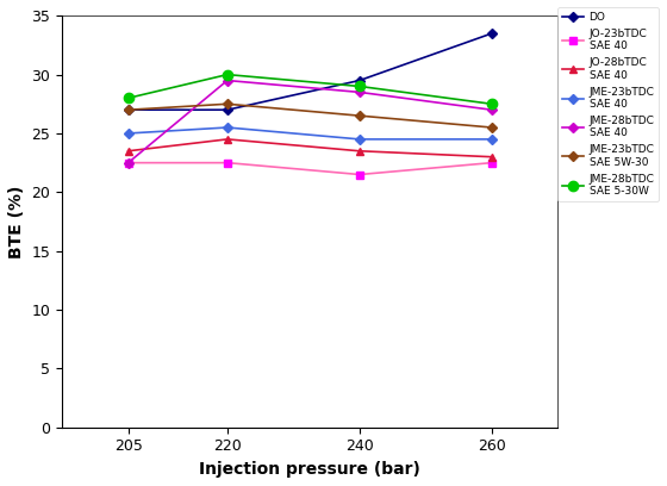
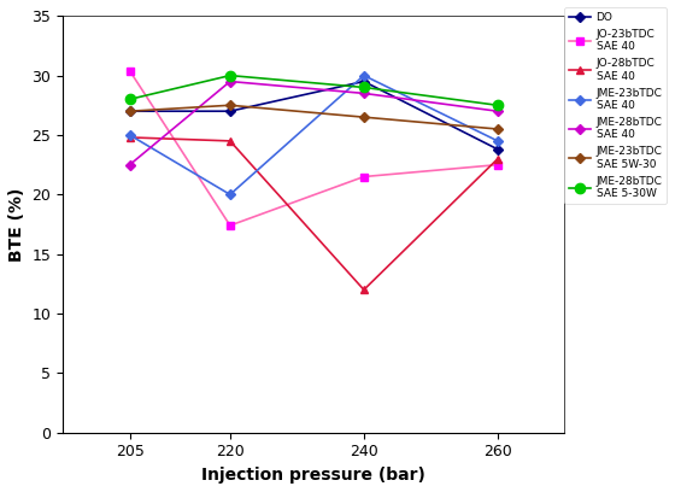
JO-23bTDC SAE 40/205: 22.5 -> 30.4
JO-28bTDC SAE 40/205: 23.5 -> 24.8
JO-23bTDC SAE 40/220: 22.5 -> 17.4
JME-23bTDC SAE 40/220: 25.5 -> 20.0
JO-28bTDC SAE 40/240: 23.5 -> 12.0
JME-23bTDC SAE 40/240: 24.5 -> 30.0
DO/260: 33.5 -> 23.8
